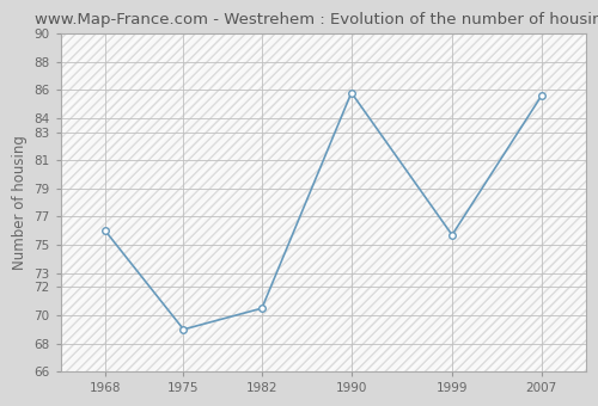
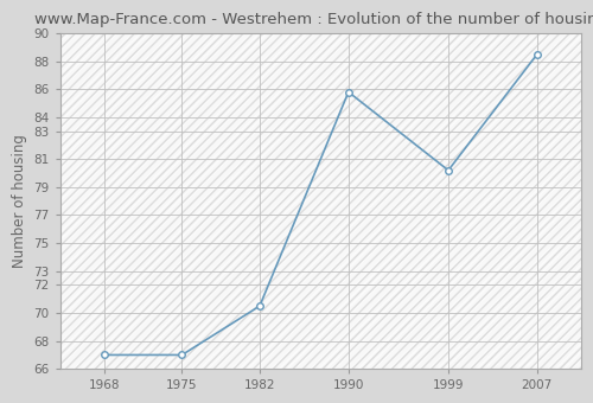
1968: 76.0 -> 67.0
1975: 69.0 -> 67.0
1999: 75.7 -> 80.2
2007: 85.6 -> 88.5
